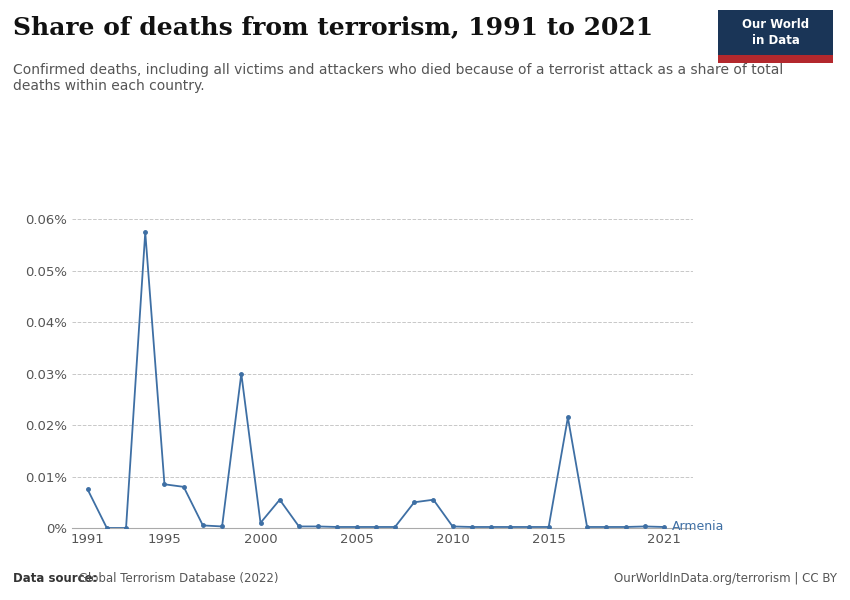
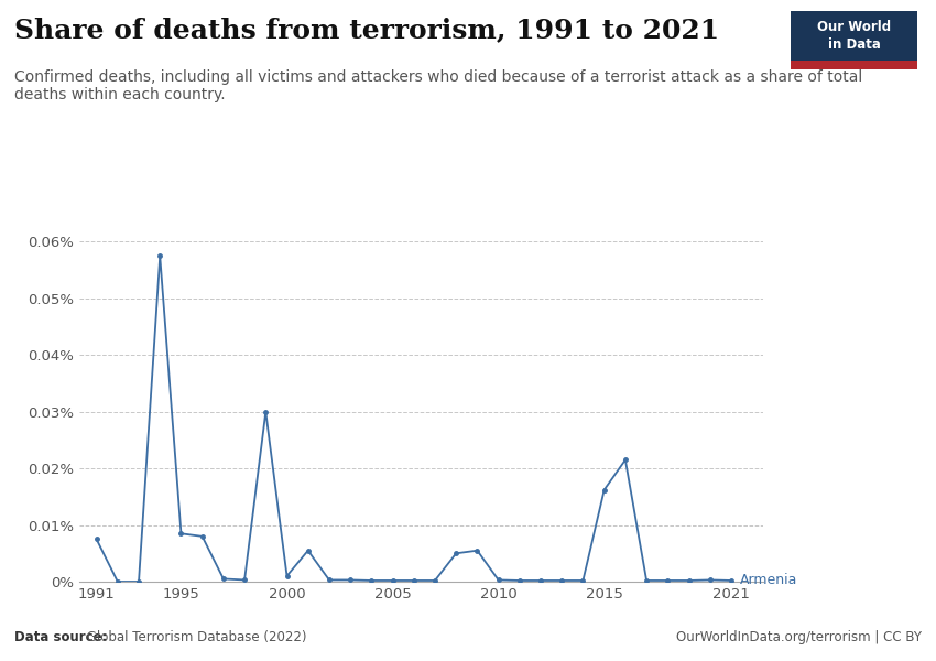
2015: 0.0002% -> 0.0162%
